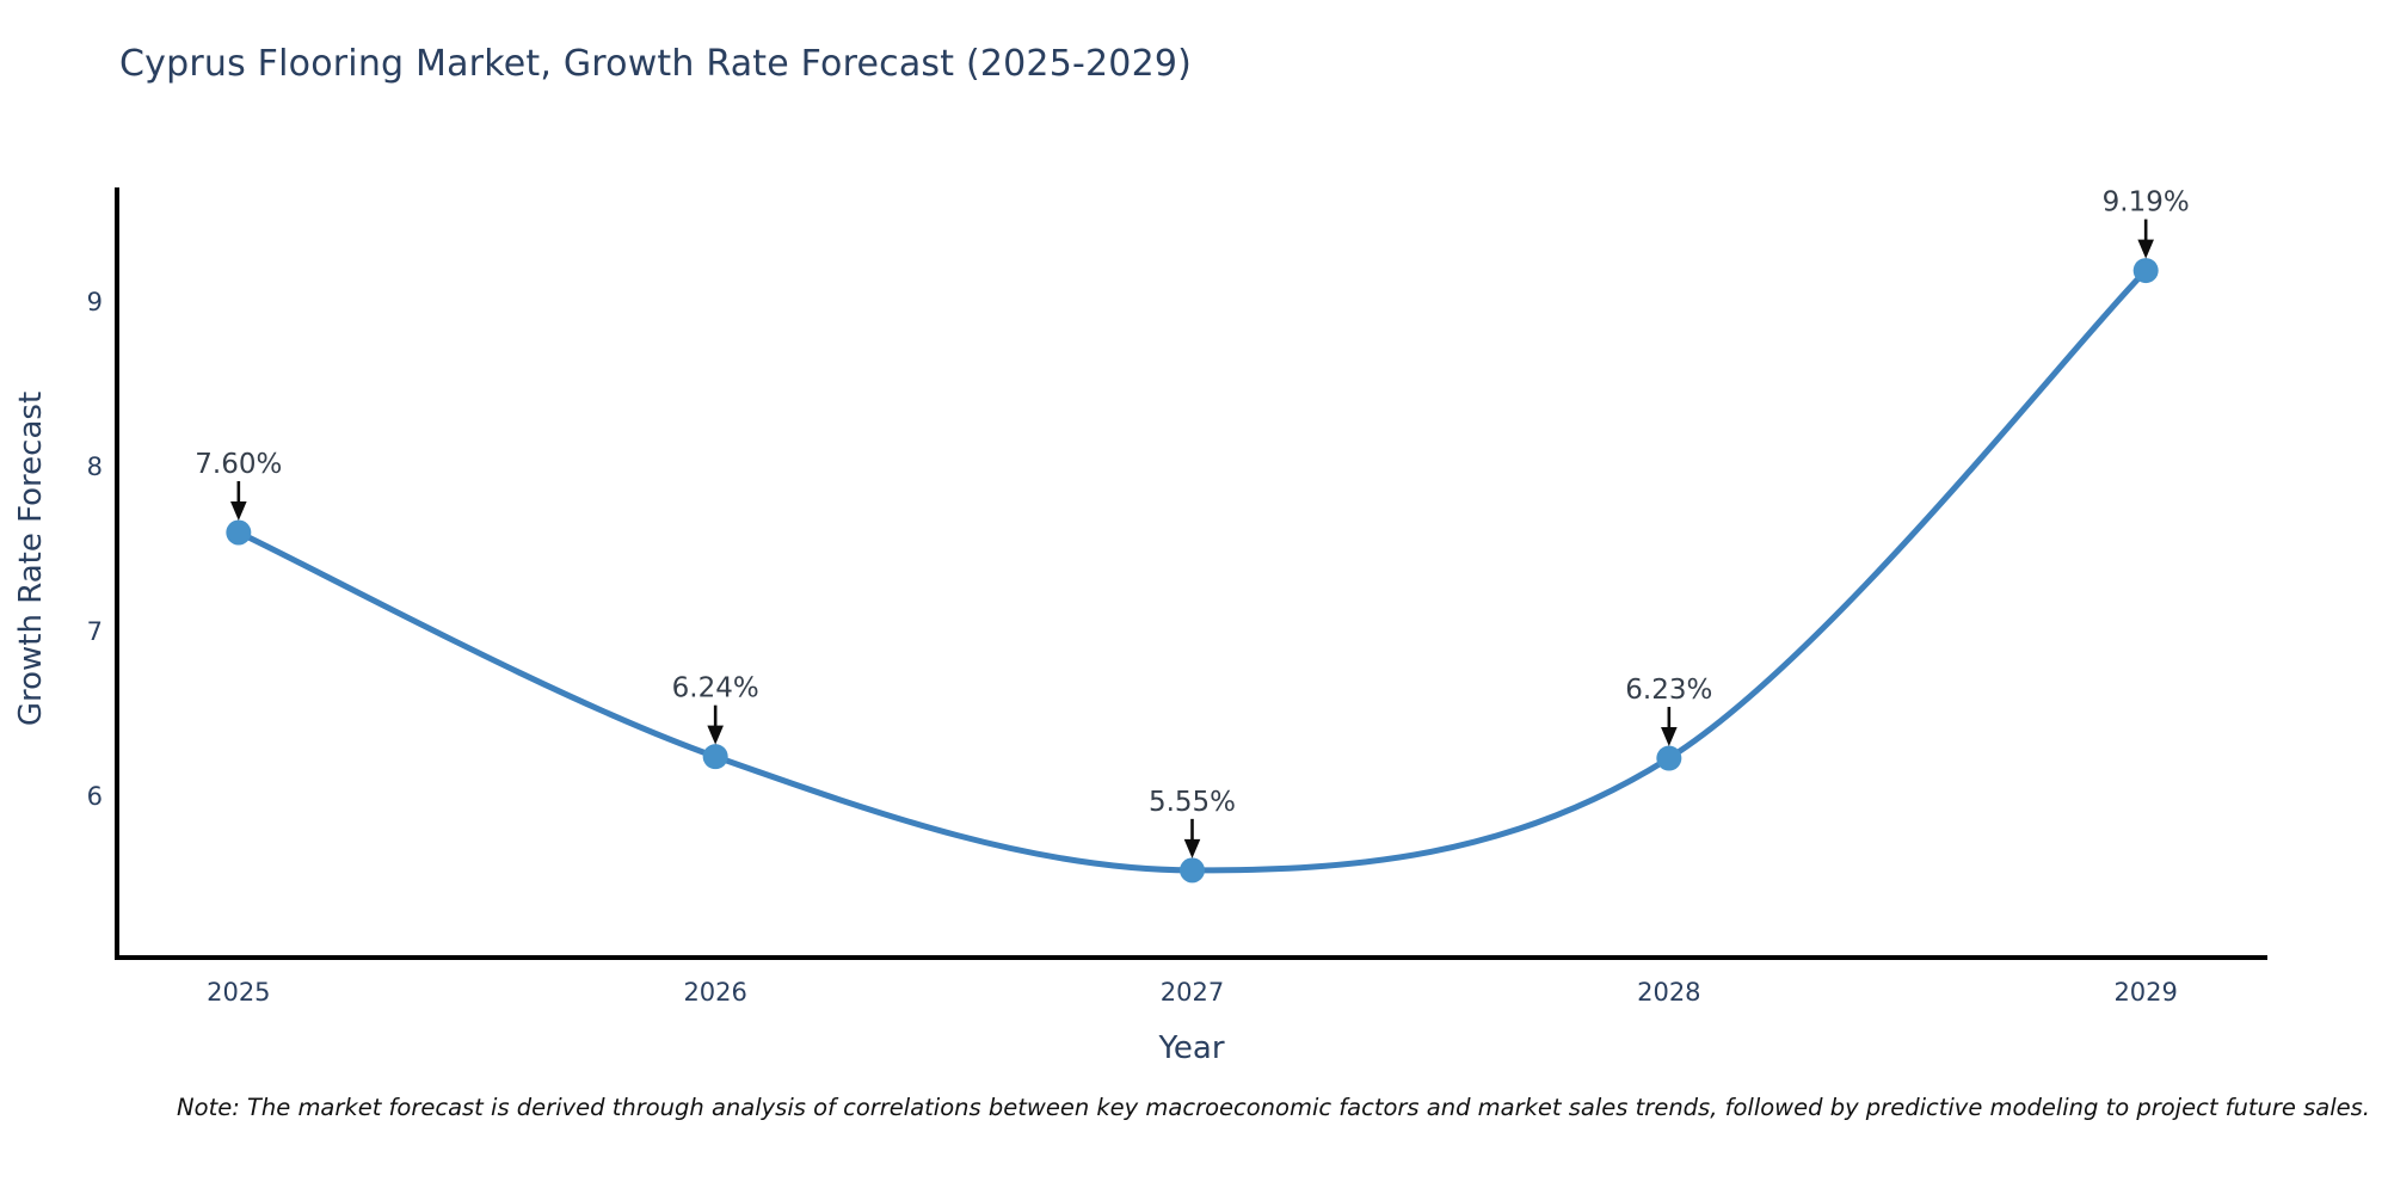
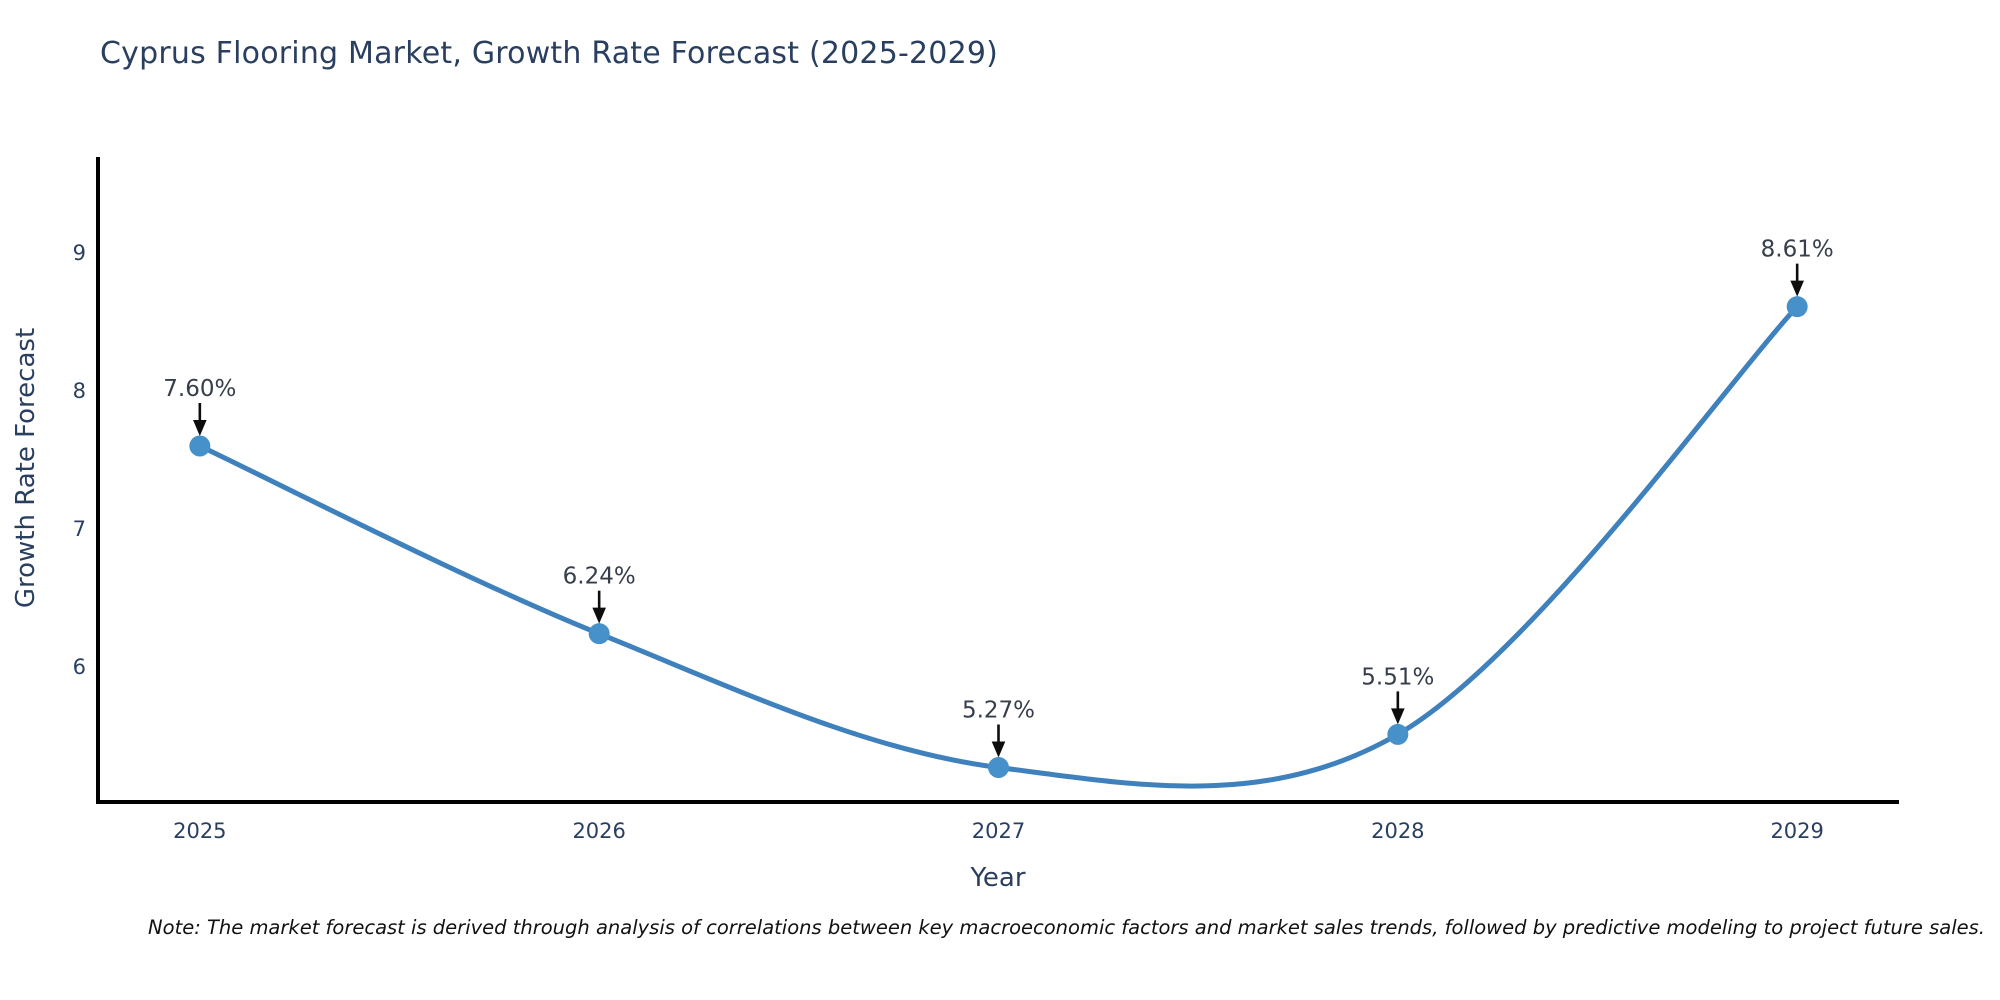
2027: 5.55% -> 5.27%
2028: 6.23% -> 5.51%
2029: 9.19% -> 8.61%
